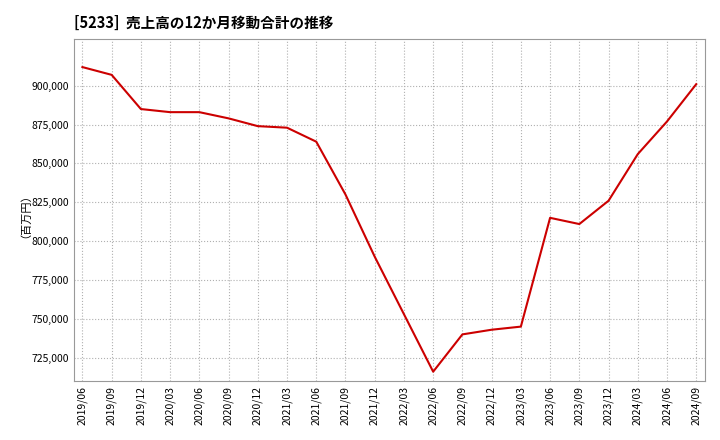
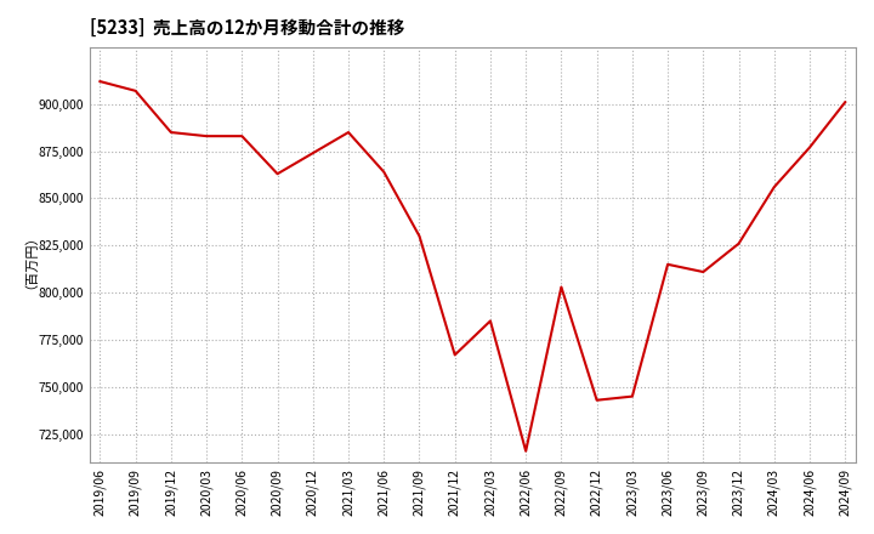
2020/09: 879,000 -> 863,000
2021/03: 873,000 -> 885,000
2021/12: 790,000 -> 767,000
2022/03: 753,000 -> 785,000
2022/09: 740,000 -> 803,000
